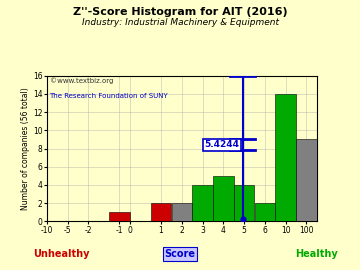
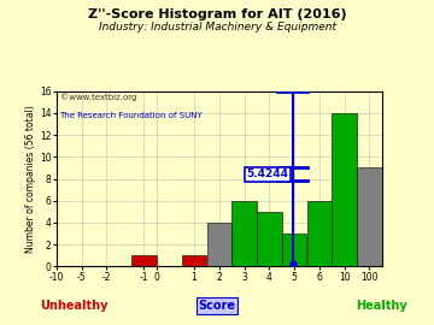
1: 2 -> 1
2: 2 -> 4
3: 4 -> 6
5: 4 -> 3
6: 2 -> 6
